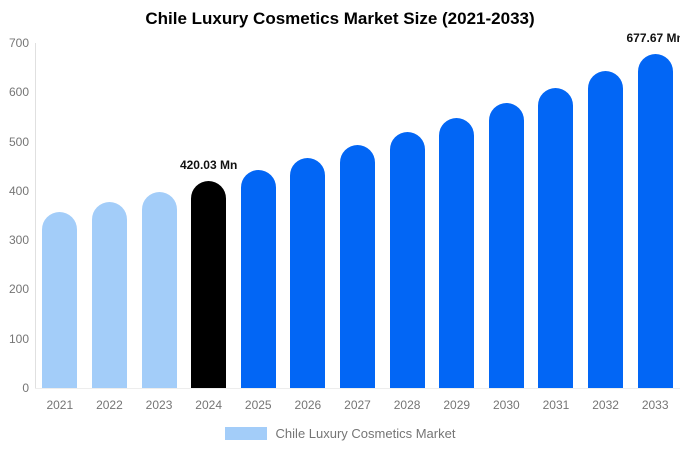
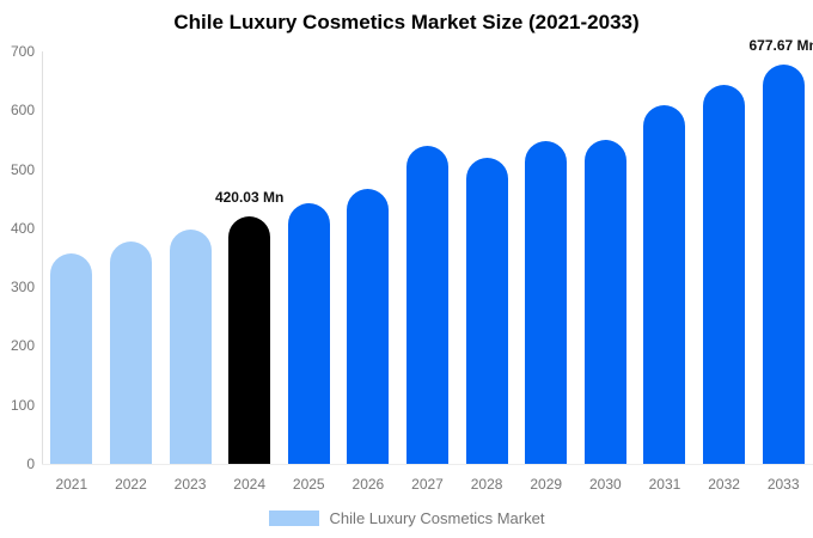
2027: 490 -> 540
2030: 580 -> 550
